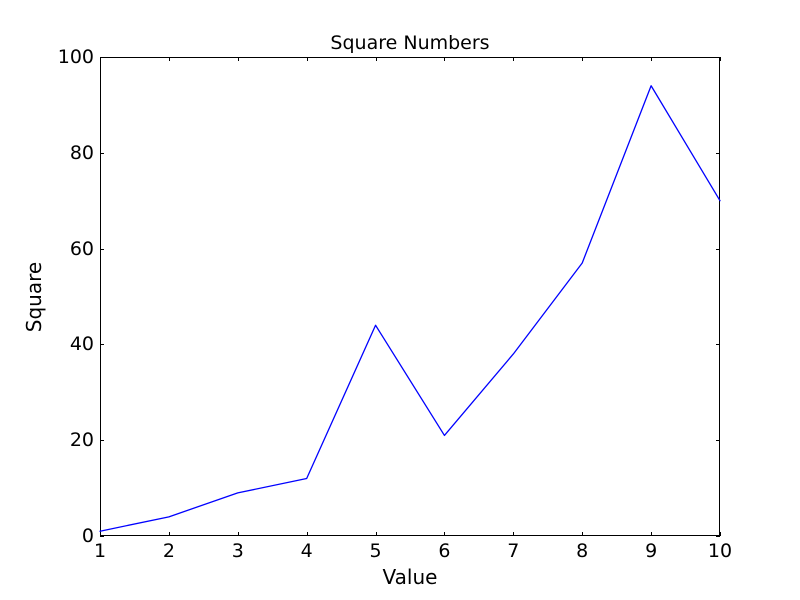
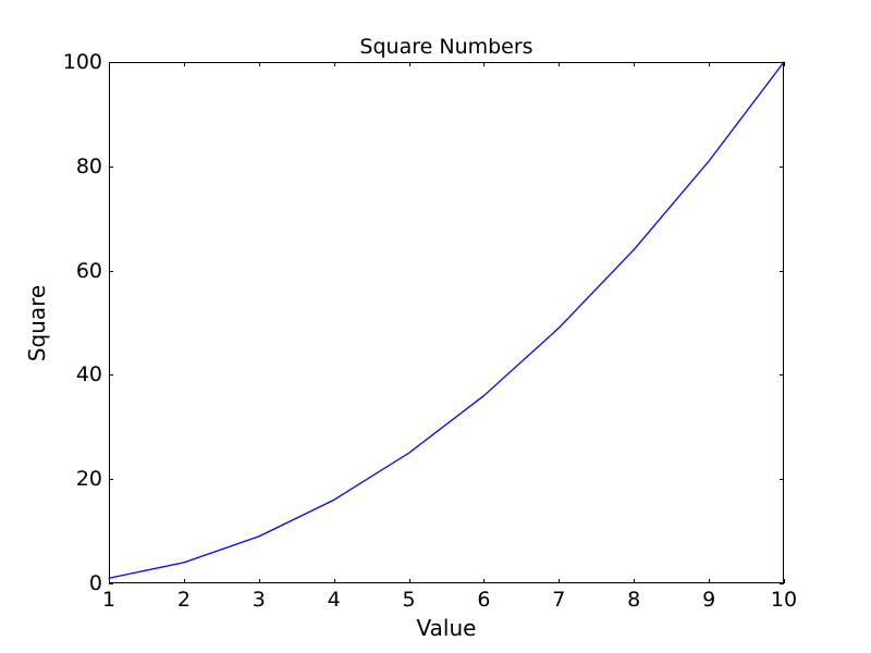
4: 12 -> 16
5: 44 -> 25
6: 21 -> 36
7: 38 -> 49
8: 57 -> 64
9: 94 -> 81
10: 70 -> 100
